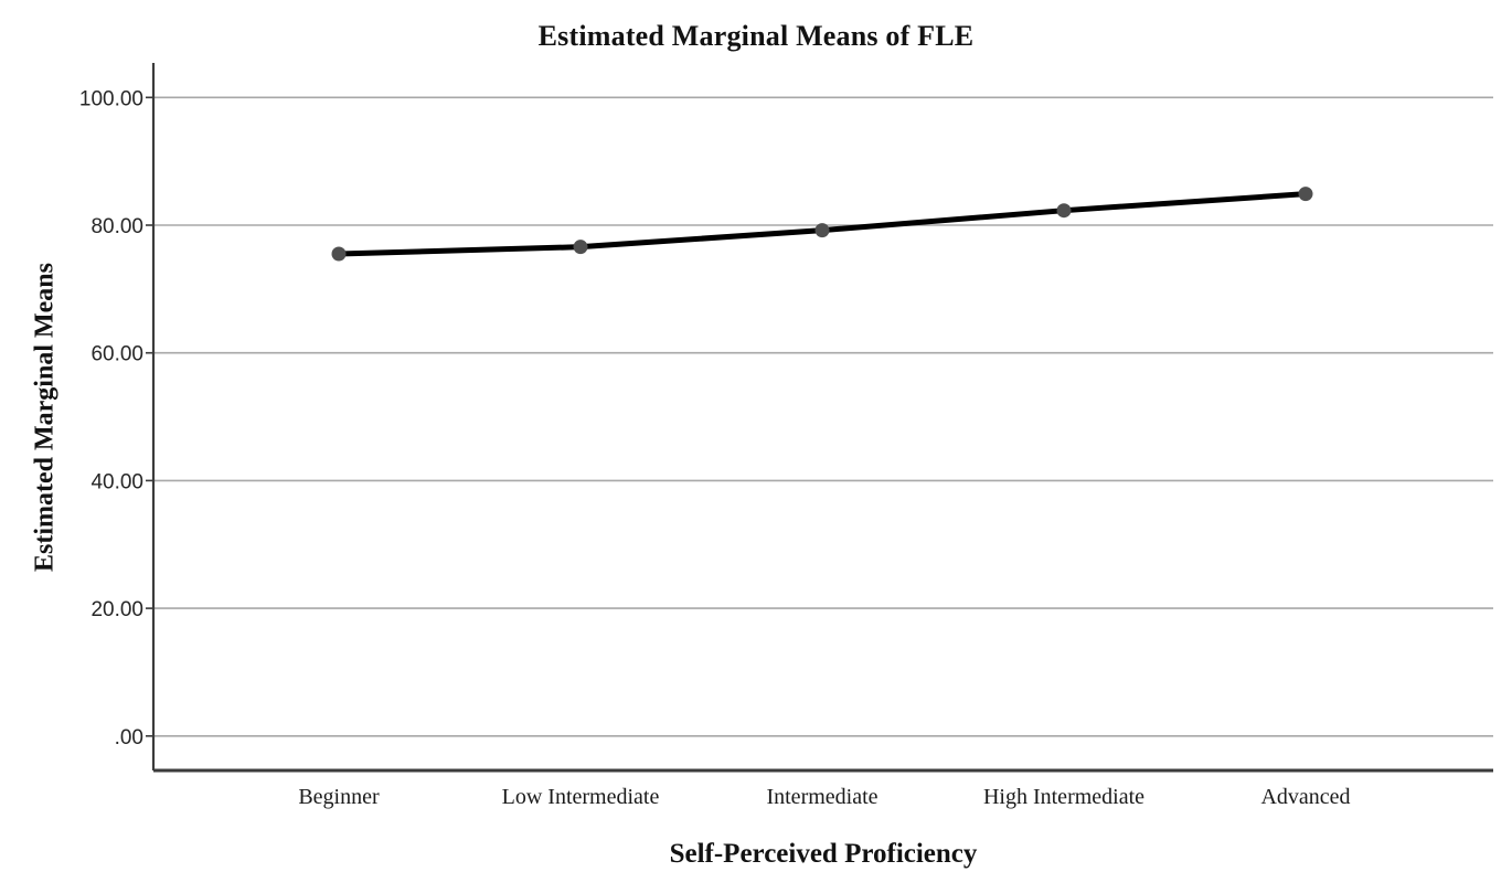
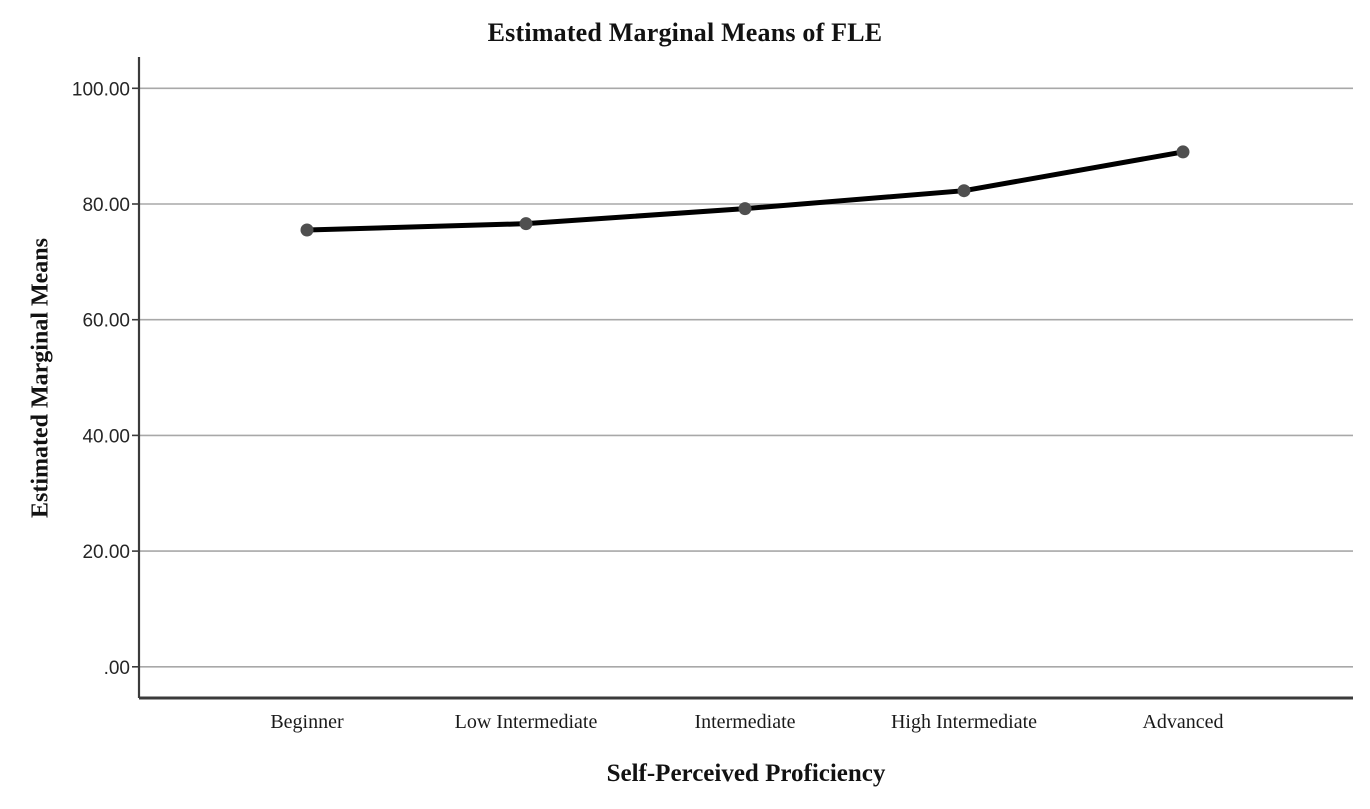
Advanced: 85 -> 89
